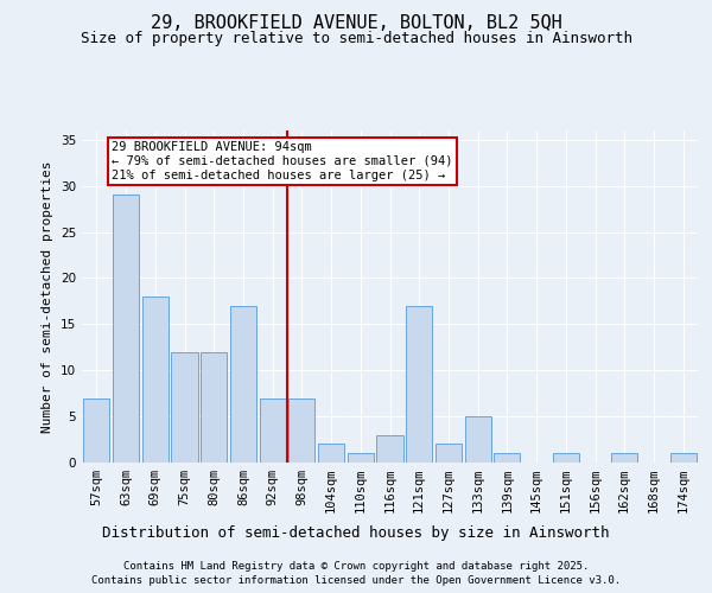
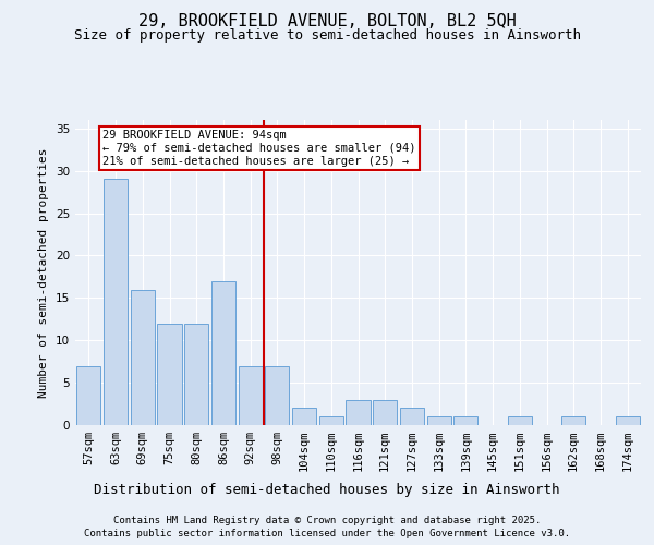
69sqm: 18 -> 16
121sqm: 17 -> 3
133sqm: 5 -> 1
